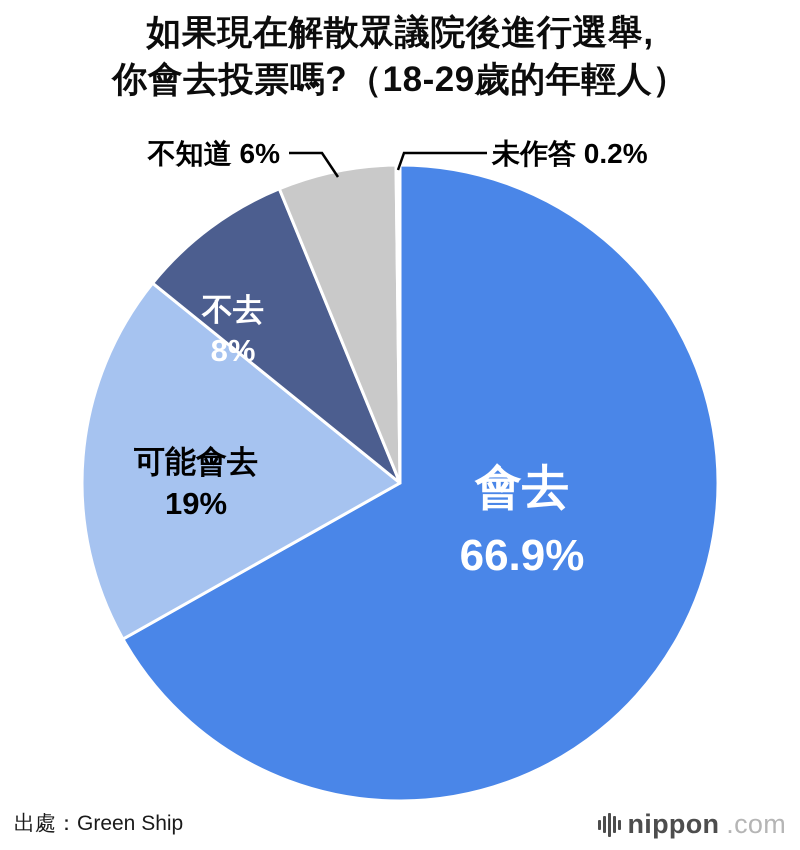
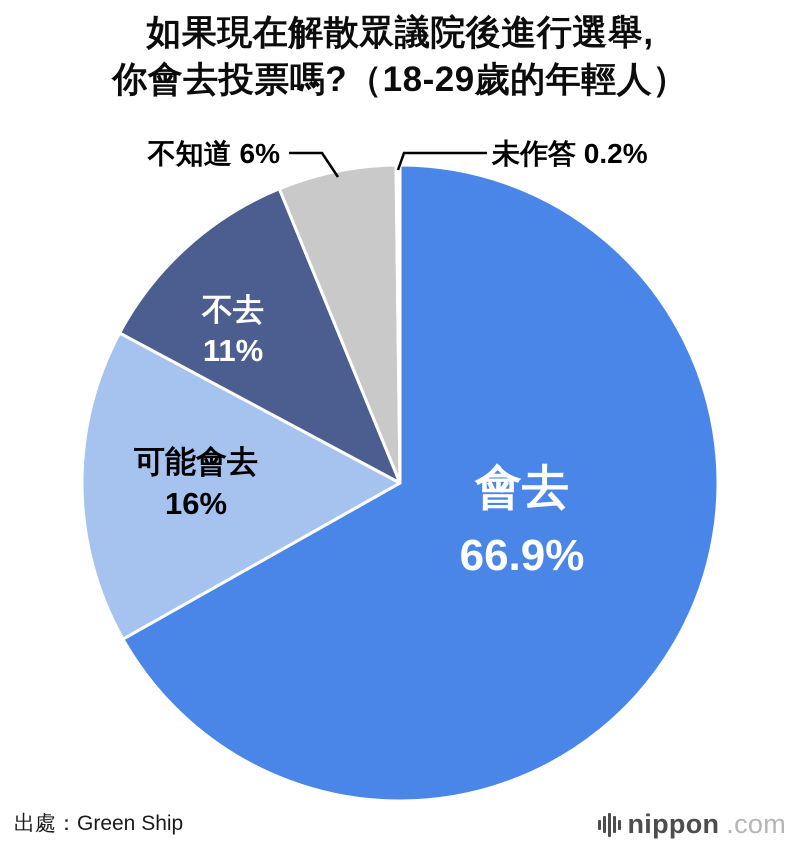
可能會去: 19% -> 16%
不去: 8% -> 11%
